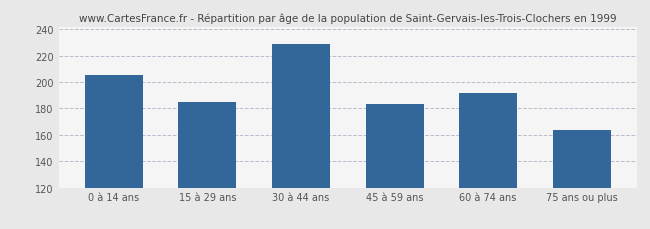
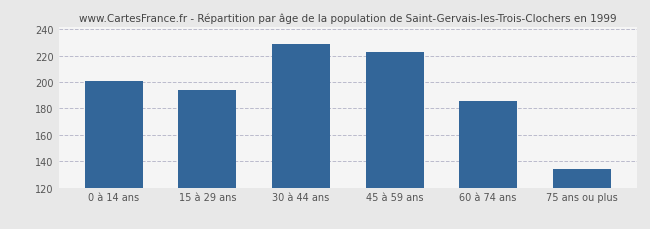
0 à 14 ans: 205 -> 201
15 à 29 ans: 185 -> 194
45 à 59 ans: 183 -> 223
60 à 74 ans: 192 -> 186
75 ans ou plus: 164 -> 134
